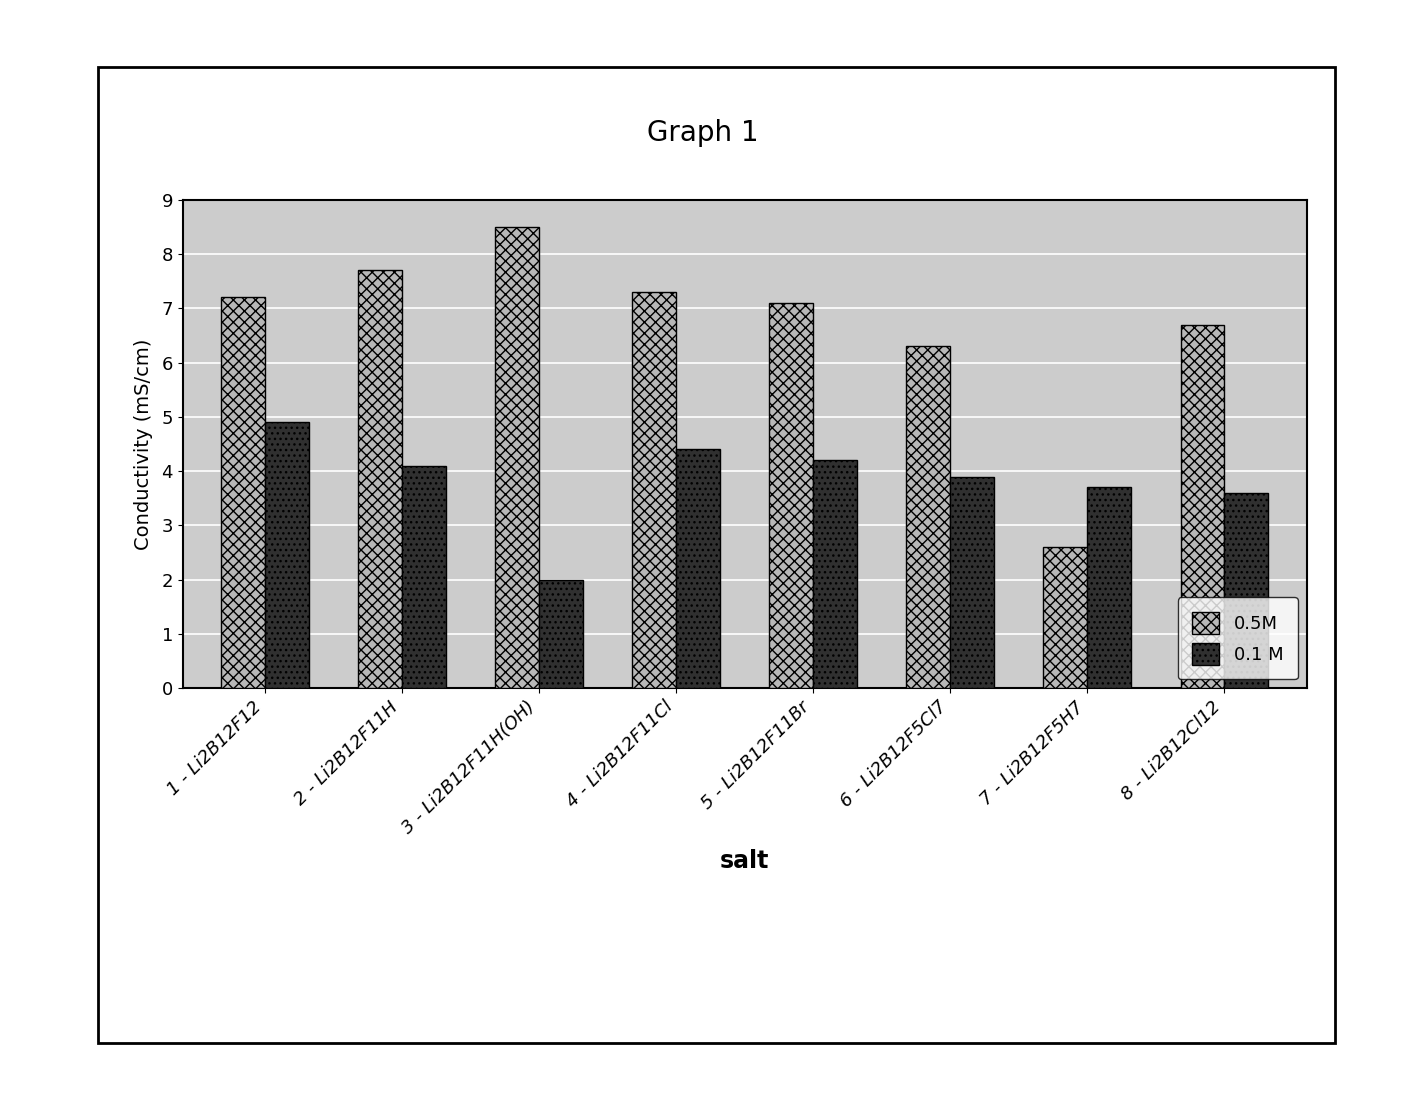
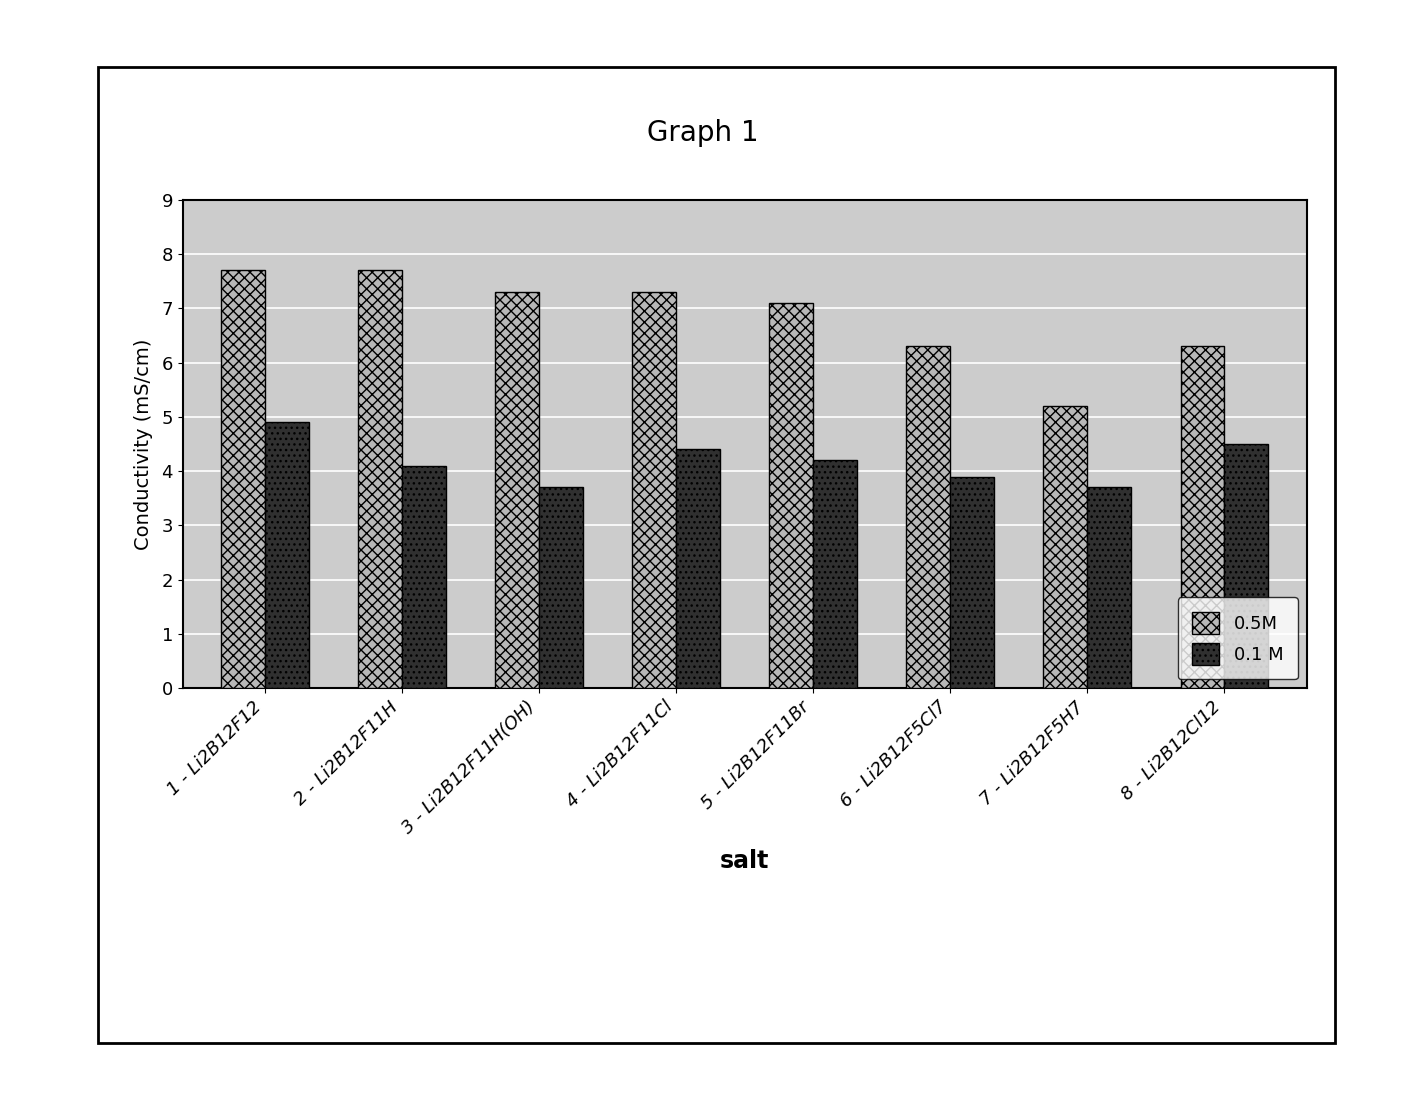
0.5M/1 - Li2B12F12: 7.2 -> 7.7
0.5M/3 - Li2B12F11H(OH): 8.5 -> 7.3
0.1 M/3 - Li2B12F11H(OH): 2.0 -> 3.7
0.5M/7 - Li2B12F5H7: 2.6 -> 5.2
0.5M/8 - Li2B12Cl12: 6.7 -> 6.3
0.1 M/8 - Li2B12Cl12: 3.6 -> 4.5
